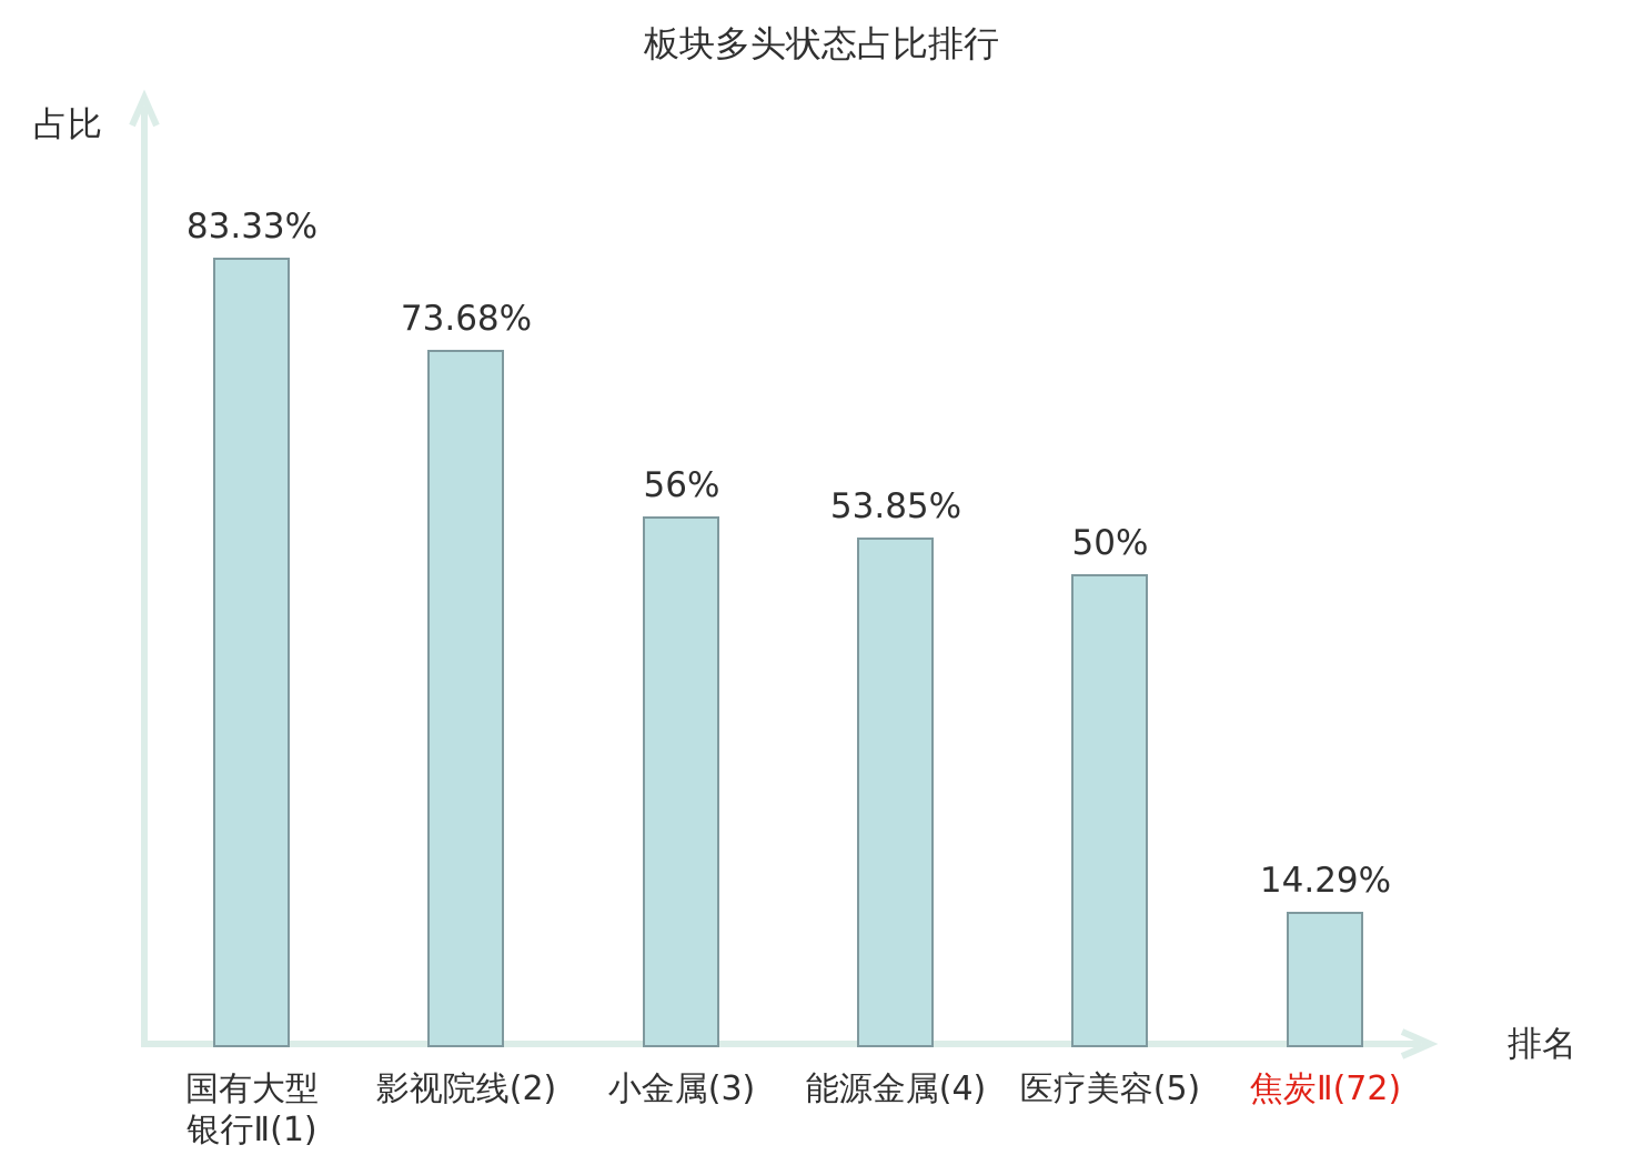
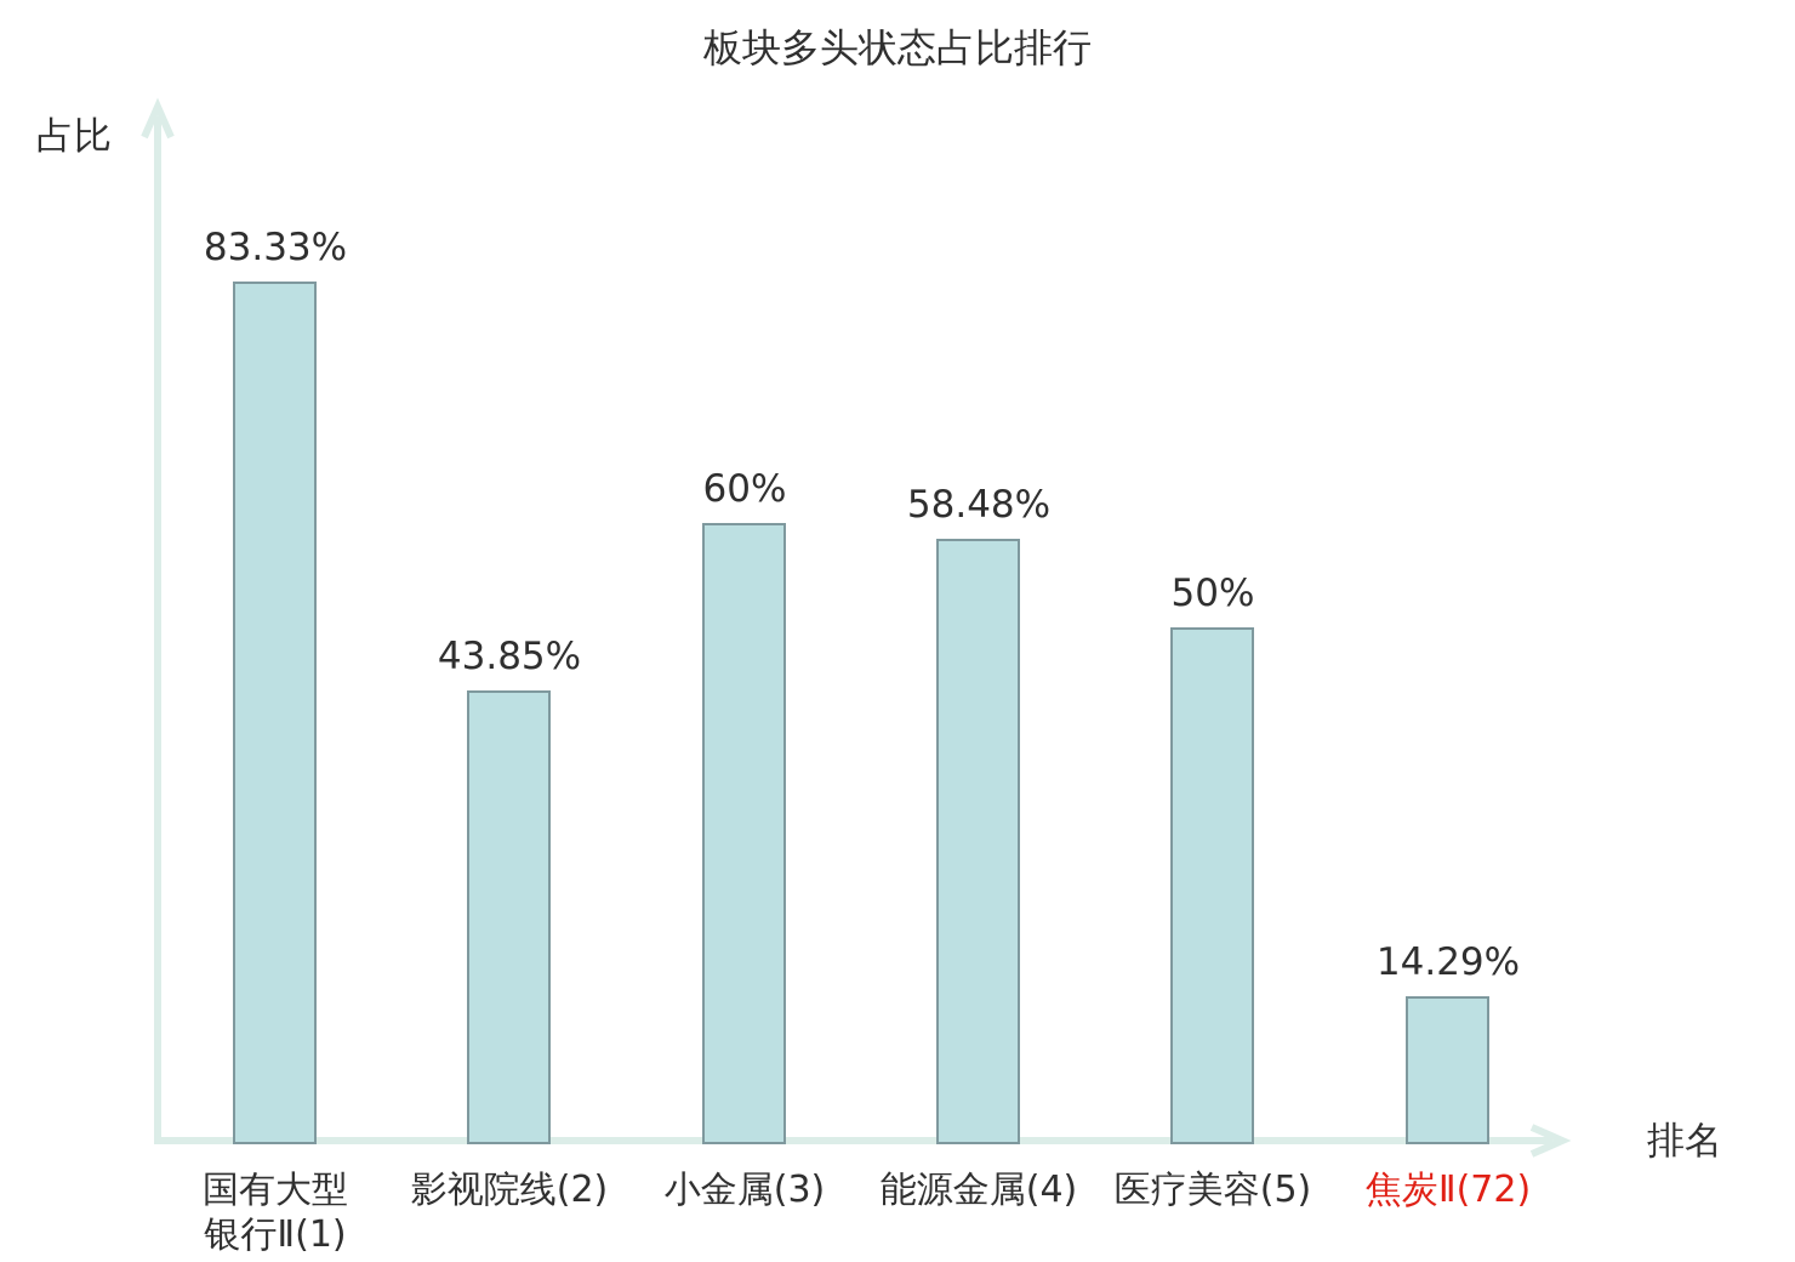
影视院线(2): 73.68% -> 43.85%
小金属(3): 56% -> 60%
能源金属(4): 53.85% -> 58.48%
